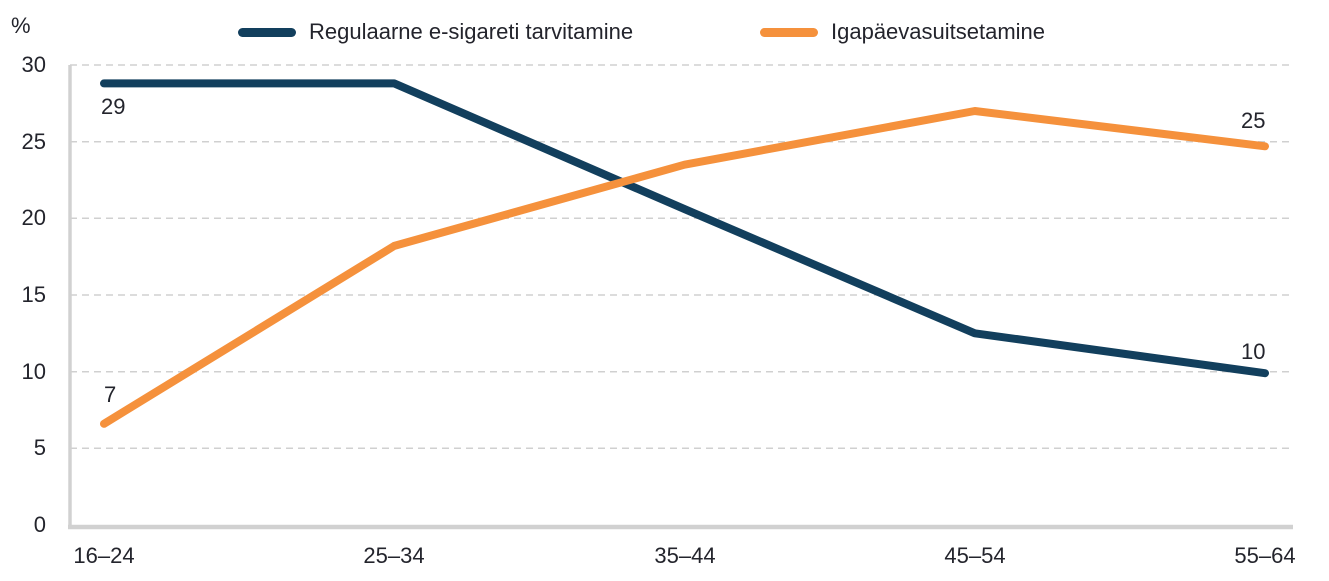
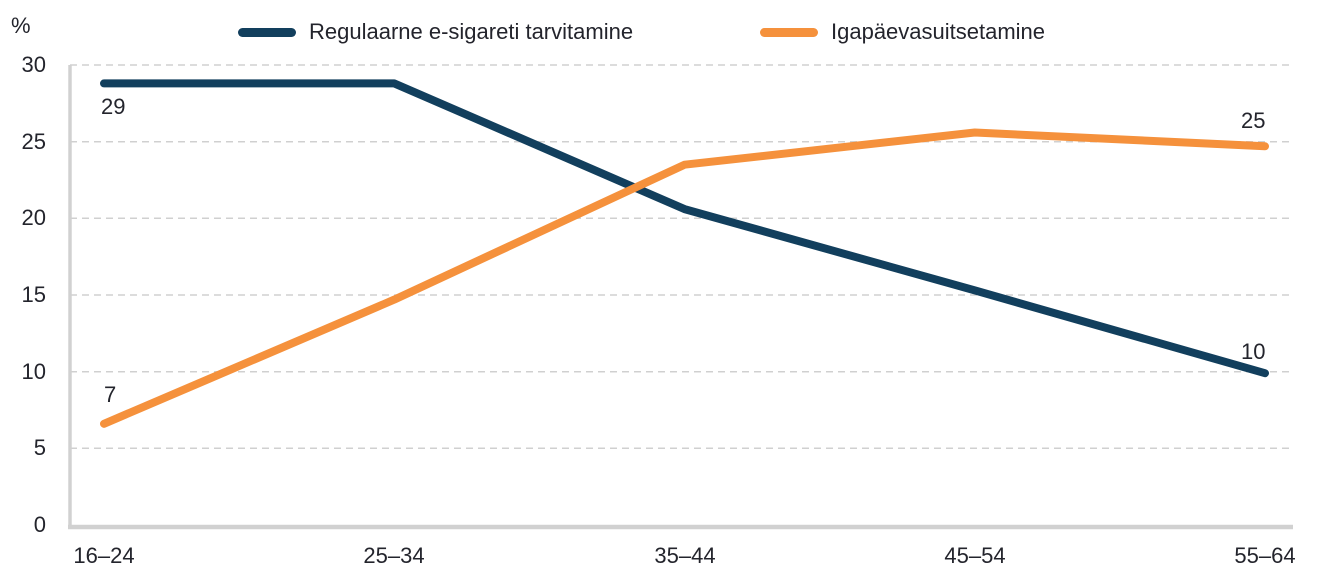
Igapäevasuitsetamine/25–34: 18.2 -> 14.7
Regulaarne e-sigareti tarvitamine/45–54: 12.5 -> 15.3
Igapäevasuitsetamine/45–54: 27.0 -> 25.6
